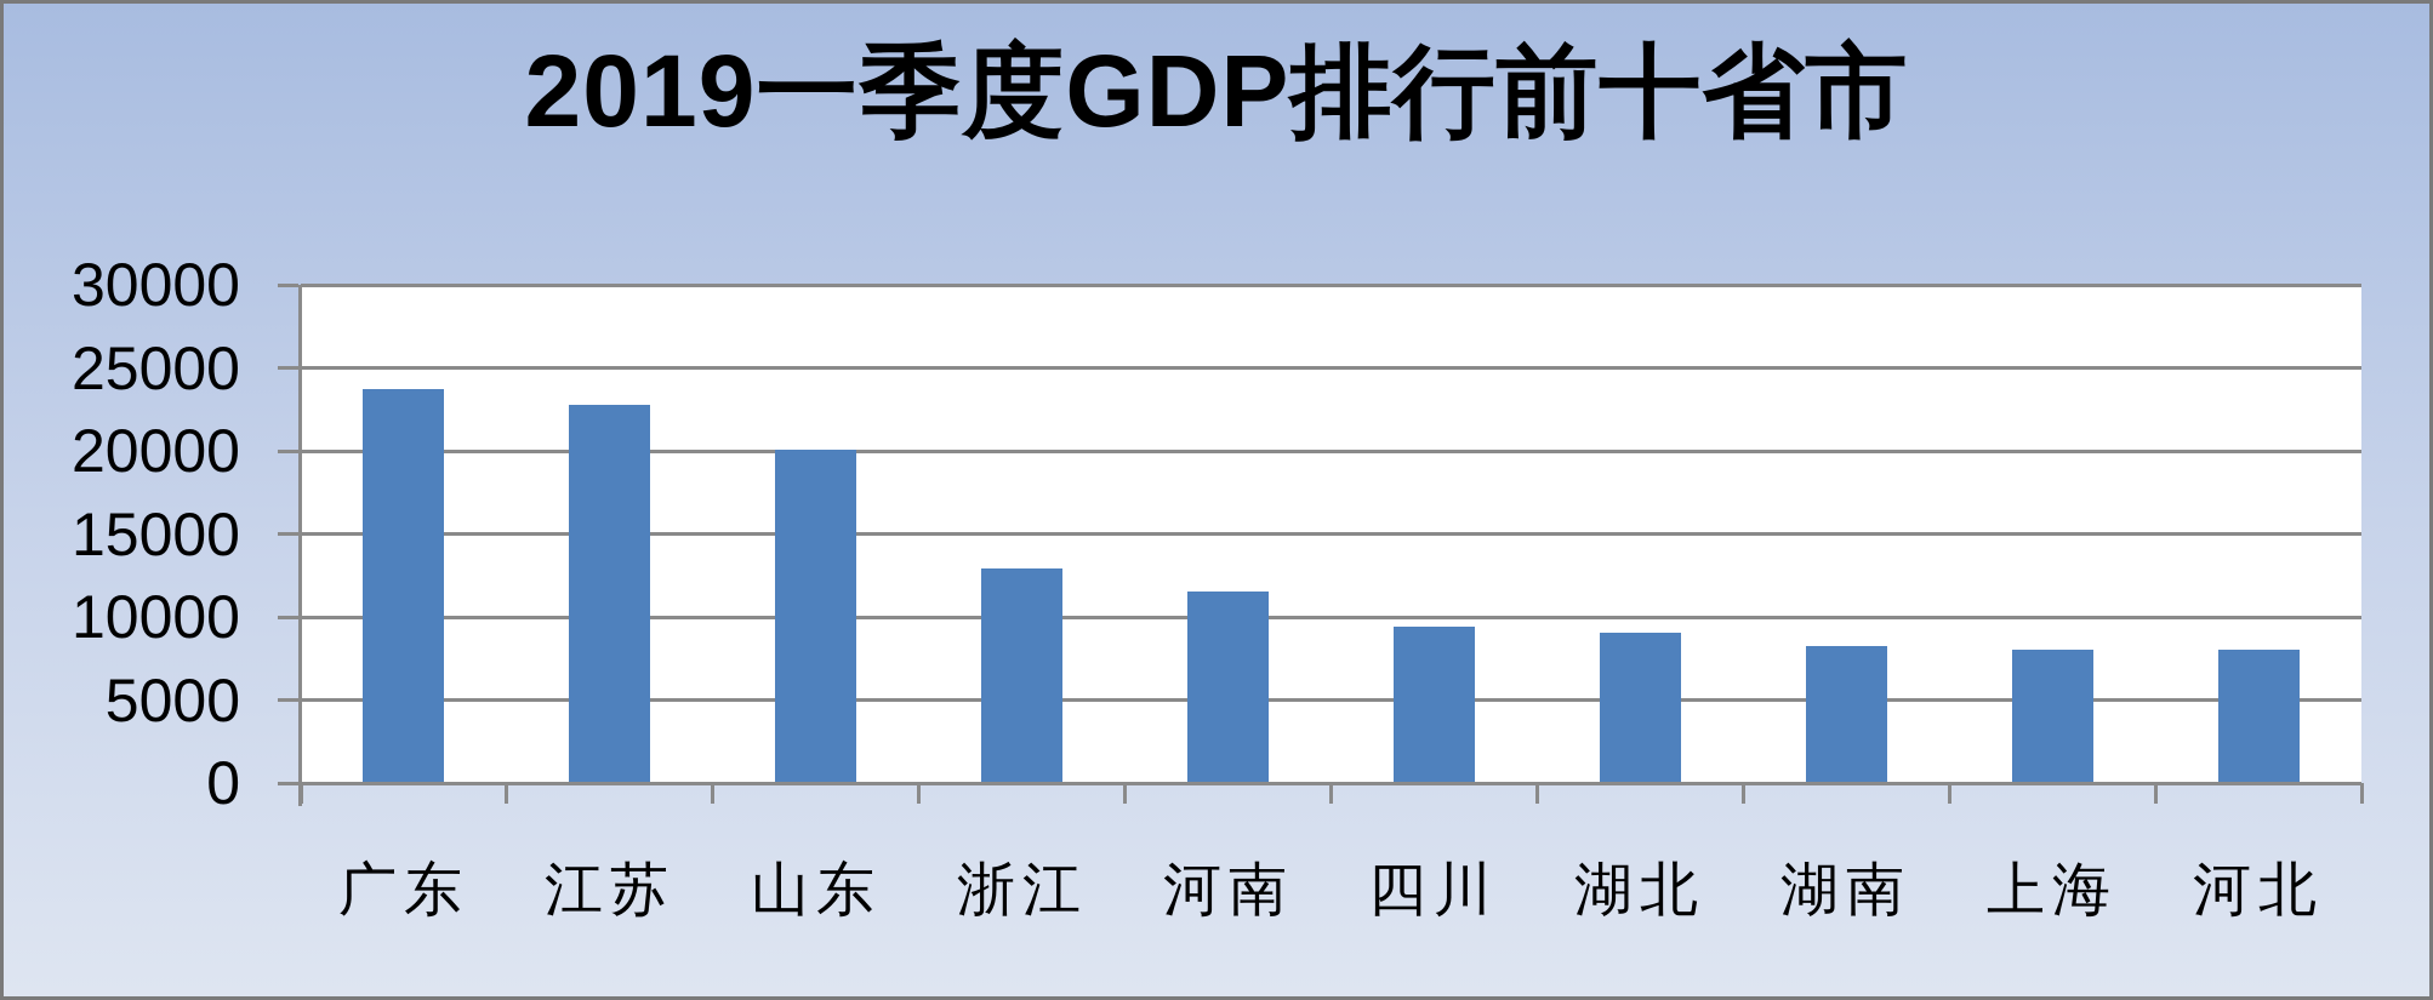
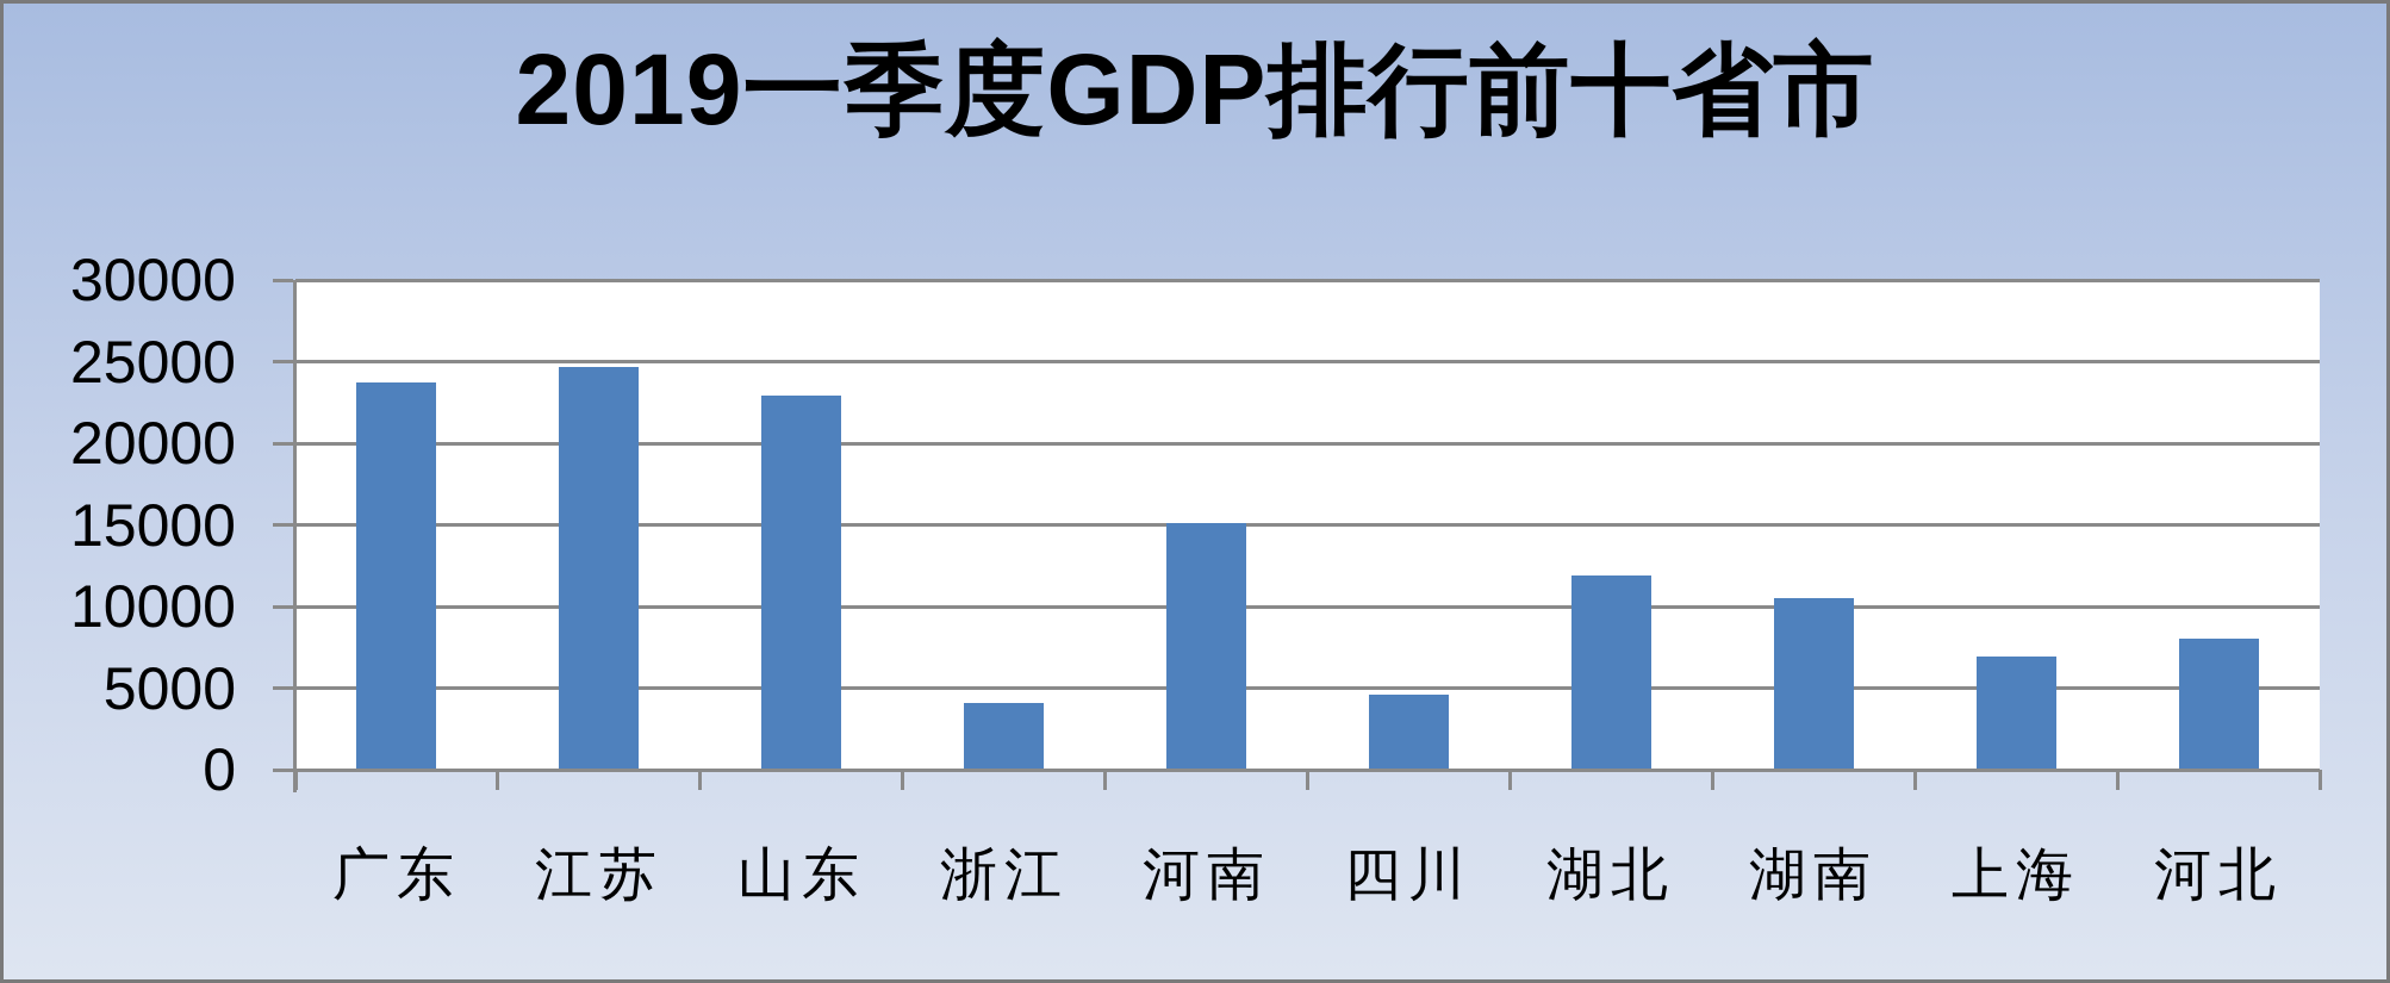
江苏: 22800 -> 24700
山东: 20000 -> 22900
浙江: 13000 -> 4100
河南: 11600 -> 15100
四川: 9400 -> 4600
湖北: 9000 -> 11900
湖南: 8200 -> 10500
上海: 8000 -> 6900
